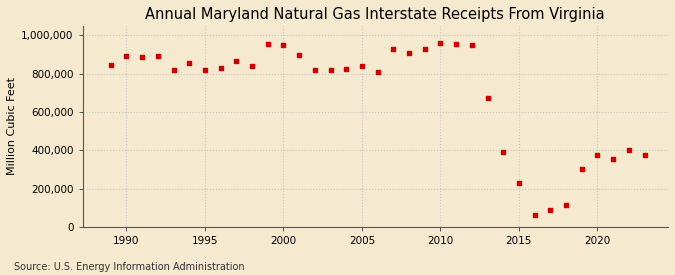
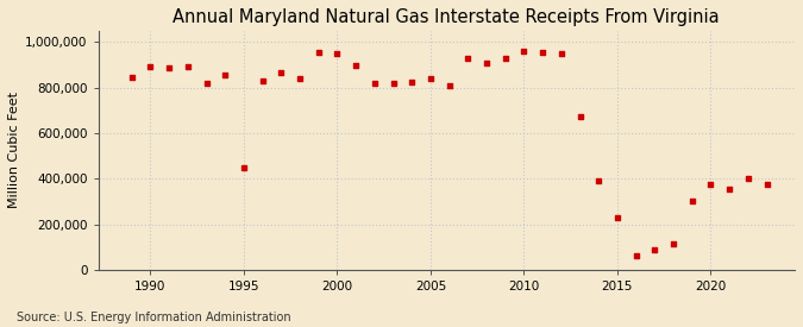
1995: 820,000 -> 450,000
